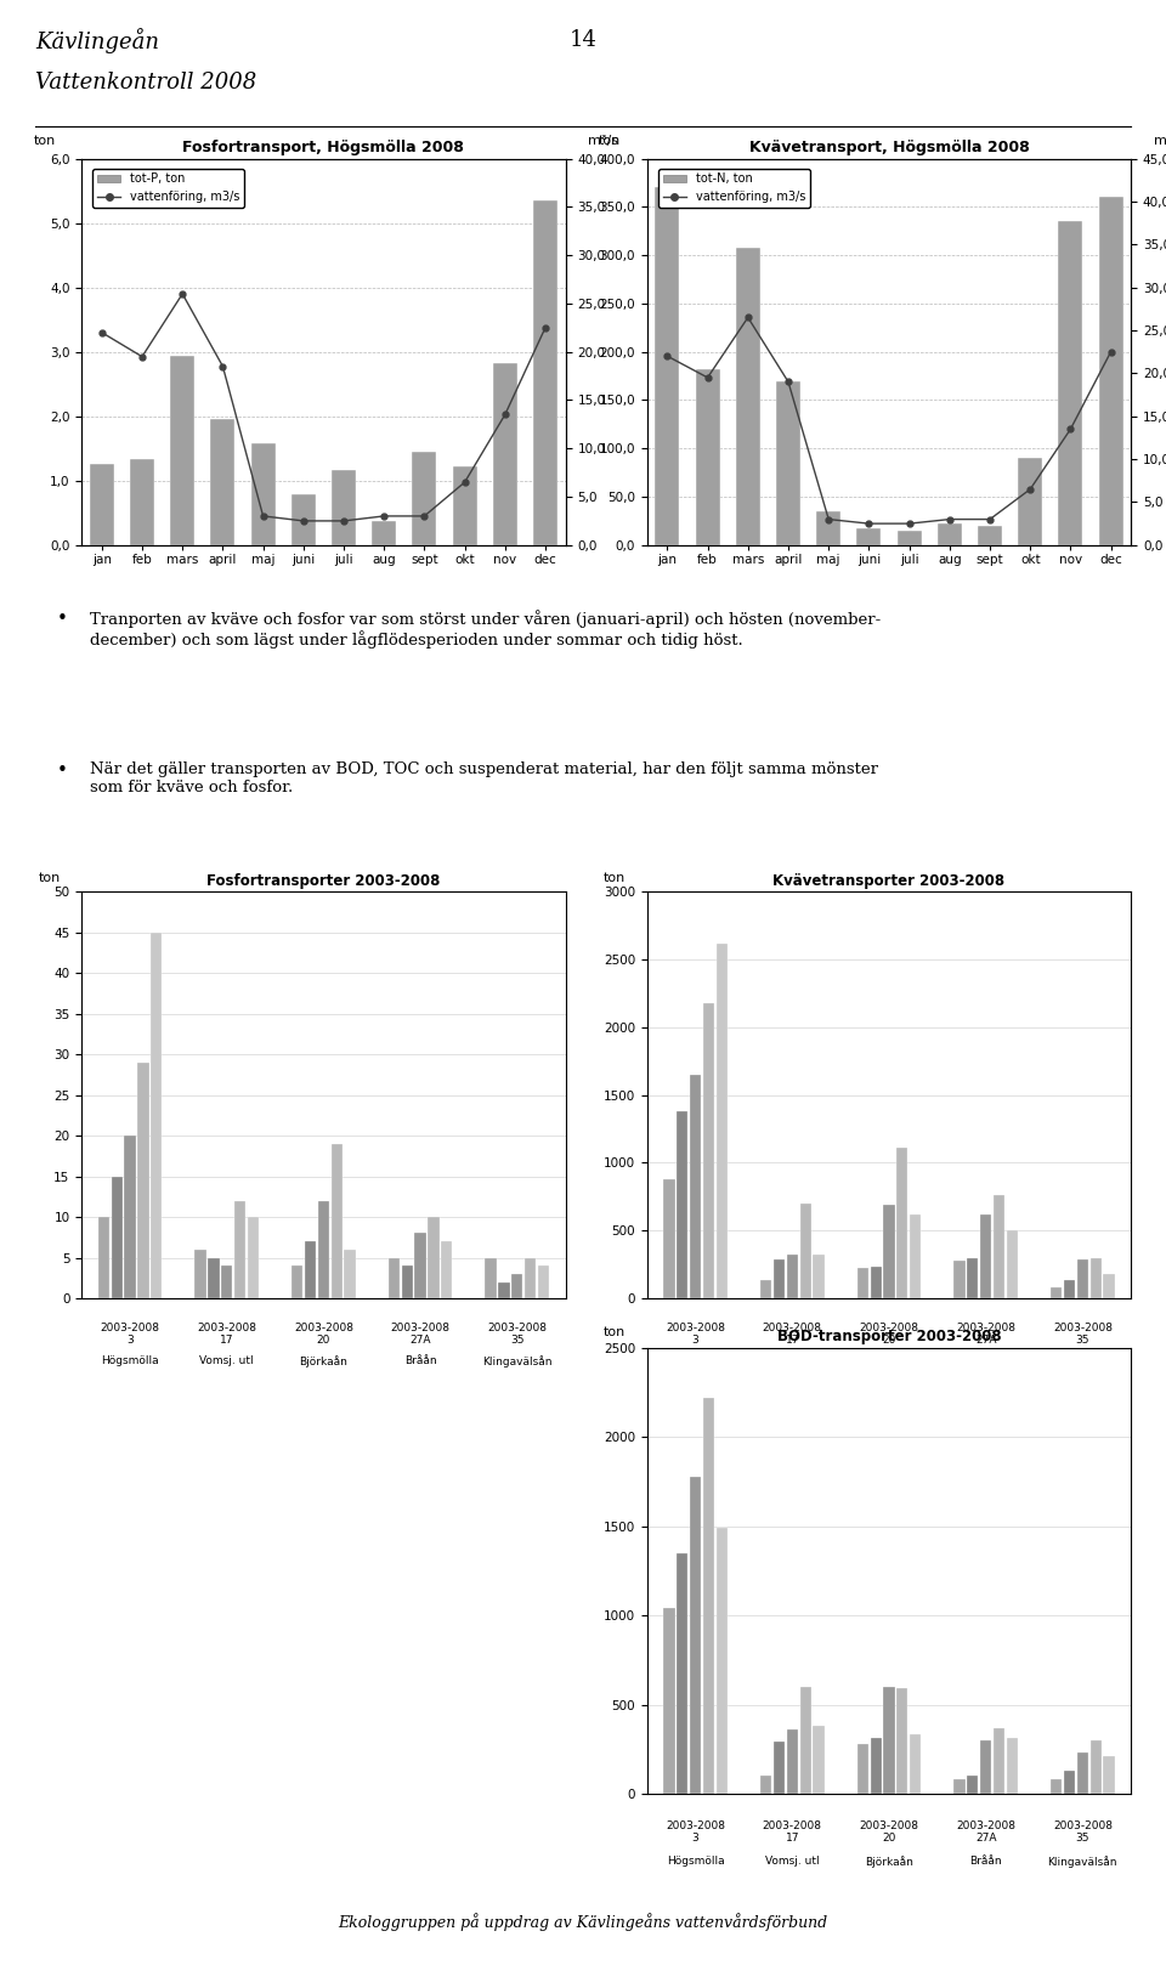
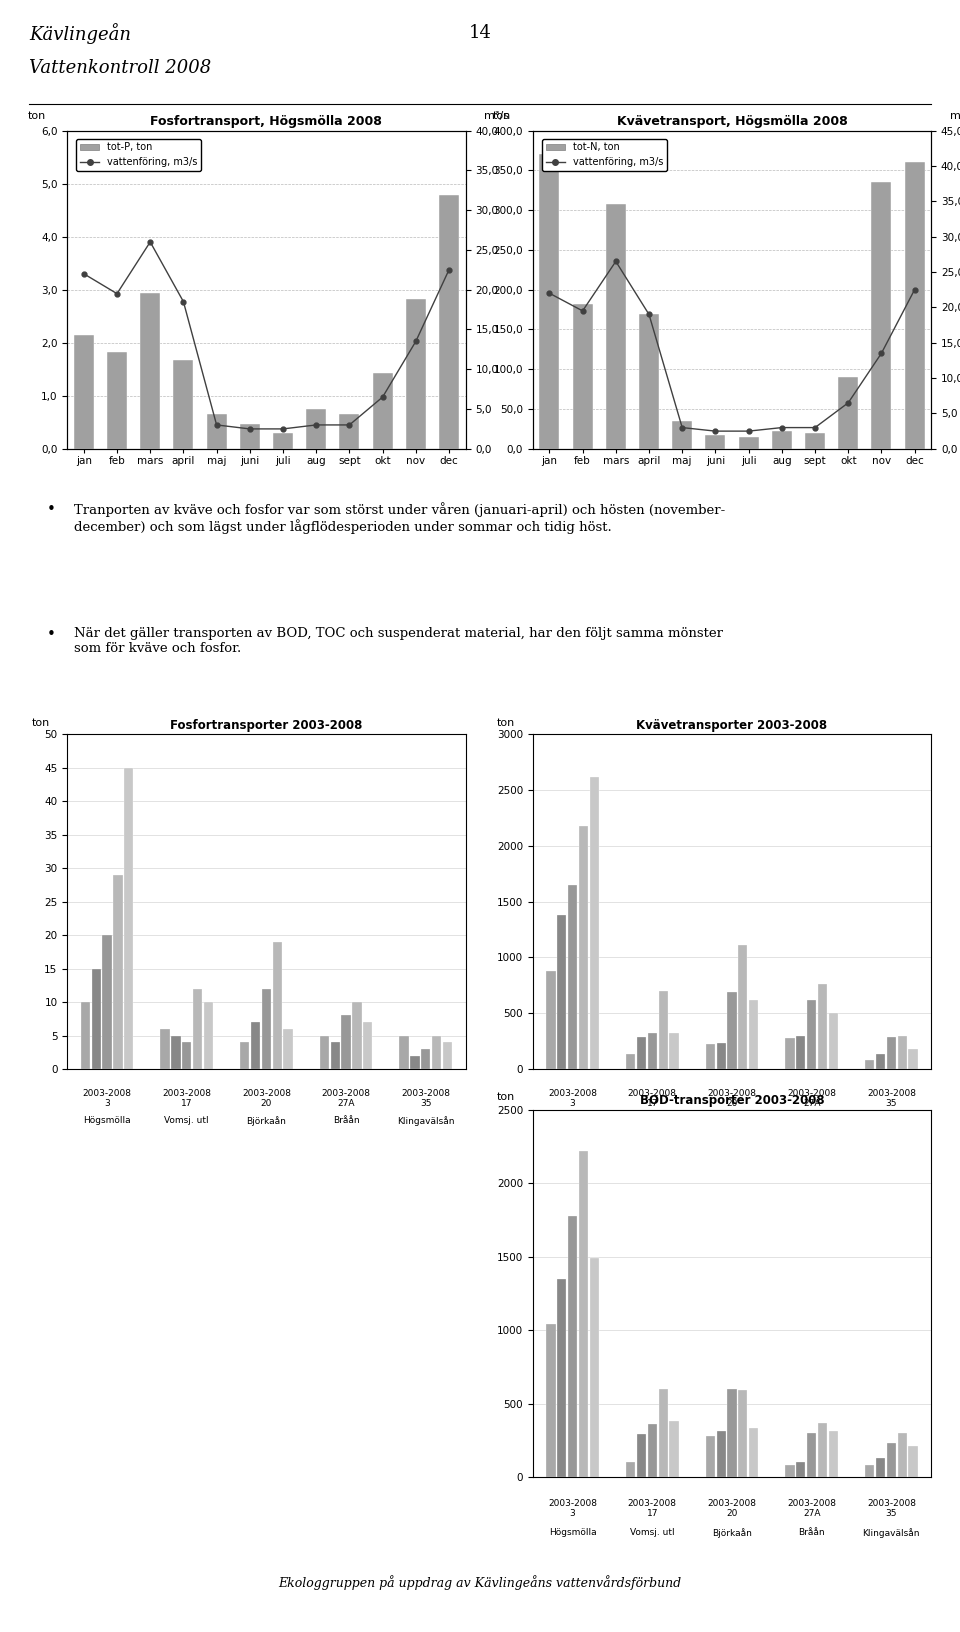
Fosfortransport, Högsmölla 2008/tot-P, ton/jan: 1,26 -> 2,15
Fosfortransport, Högsmölla 2008/tot-P, ton/feb: 1,34 -> 1,82
Fosfortransport, Högsmölla 2008/tot-P, ton/april: 1,96 -> 1,68
Fosfortransport, Högsmölla 2008/tot-P, ton/maj: 1,58 -> 0,65
Fosfortransport, Högsmölla 2008/tot-P, ton/juni: 0,78 -> 0,47
Fosfortransport, Högsmölla 2008/tot-P, ton/juli: 1,16 -> 0,30
Fosfortransport, Högsmölla 2008/tot-P, ton/aug: 0,38 -> 0,75
Fosfortransport, Högsmölla 2008/tot-P, ton/sept: 1,44 -> 0,65
Fosfortransport, Högsmölla 2008/tot-P, ton/okt: 1,22 -> 1,43
Fosfortransport, Högsmölla 2008/tot-P, ton/dec: 5,36 -> 4,78
